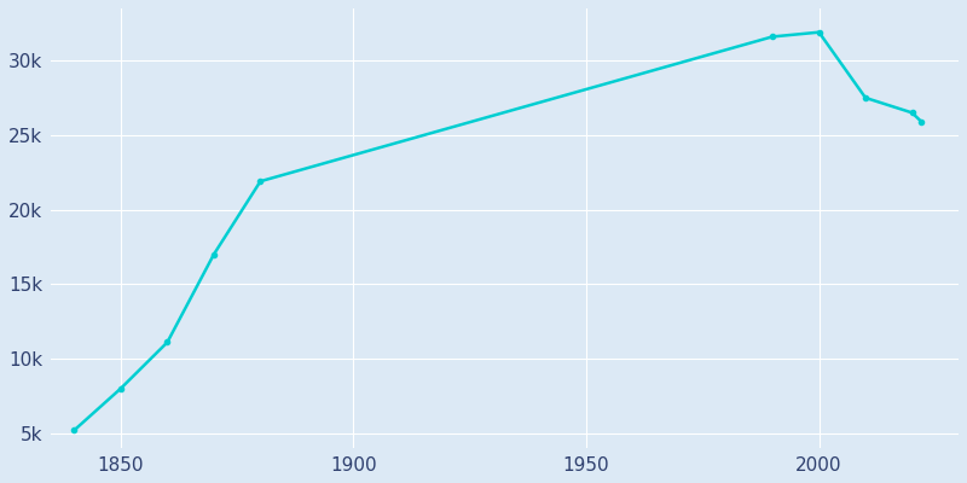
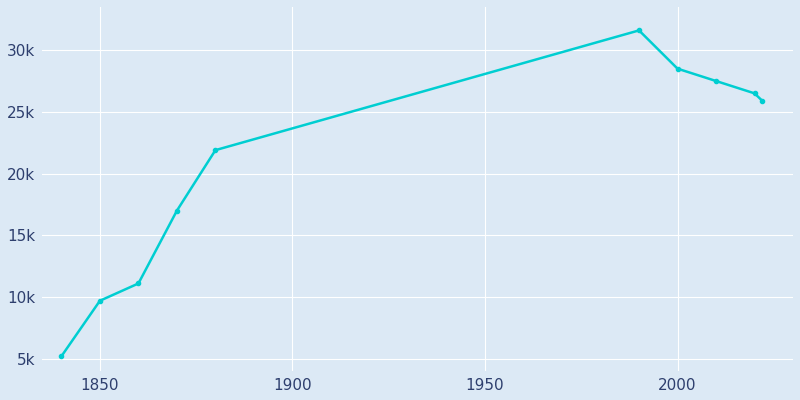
1850: 8.0k -> 9.7k
2000: 31.9k -> 28.5k
